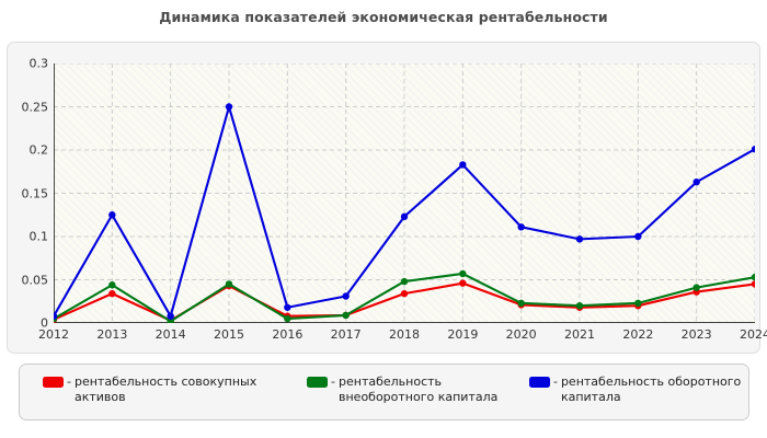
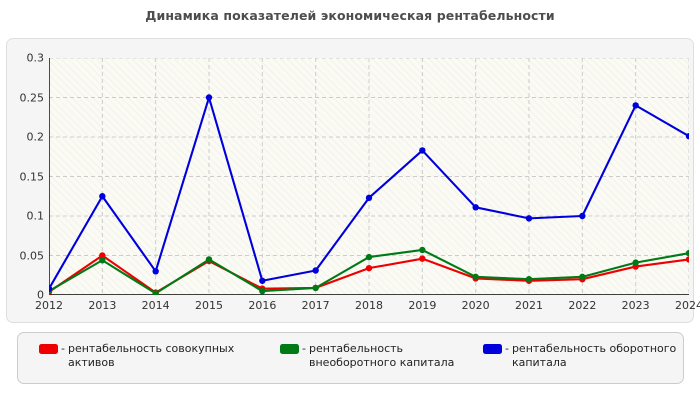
рентабельность совокупных активов/2013: 0.03 -> 0.05
рентабельность оборотного капитала/2014: 0.01 -> 0.03
рентабельность оборотного капитала/2023: 0.16 -> 0.24
